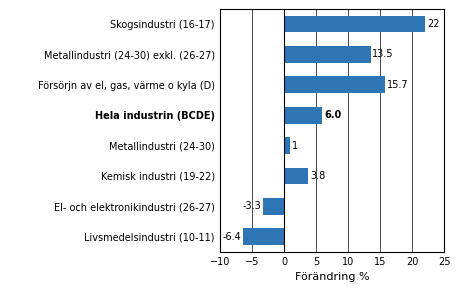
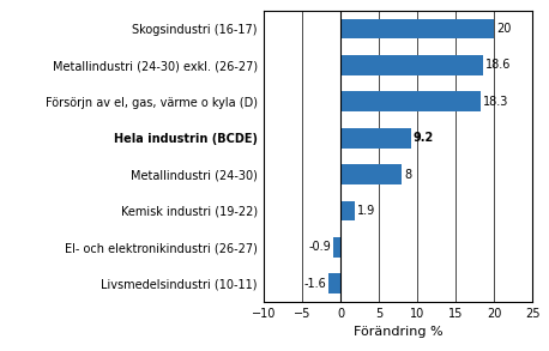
Skogsindustri (16-17): 22 -> 20
Metallindustri (24-30) exkl. (26-27): 13.5 -> 18.6
Försörjn av el, gas, värme o kyla (D): 15.7 -> 18.3
Hela industrin (BCDE): 6.0 -> 9.2
Metallindustri (24-30): 1 -> 8
Kemisk industri (19-22): 3.8 -> 1.9
El- och elektronikindustri (26-27): -3.3 -> -0.9
Livsmedelsindustri (10-11): -6.4 -> -1.6
